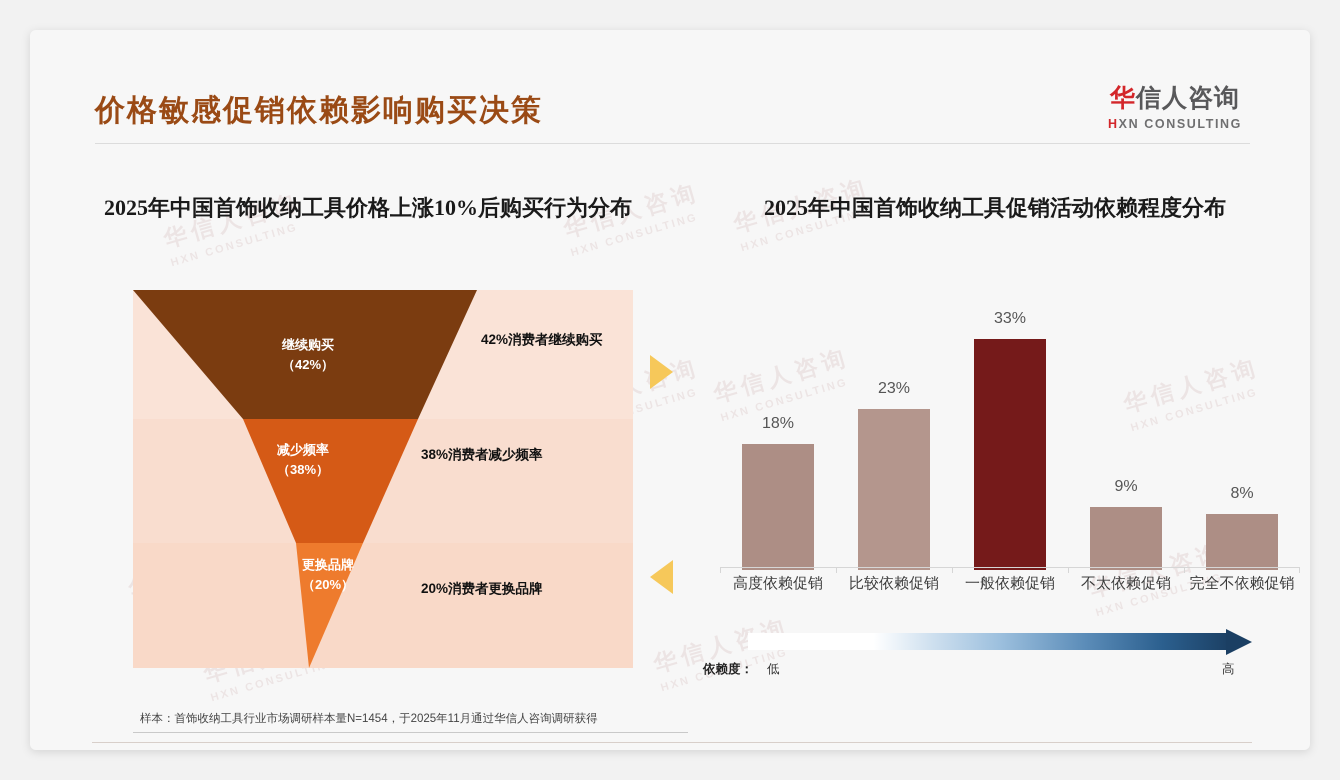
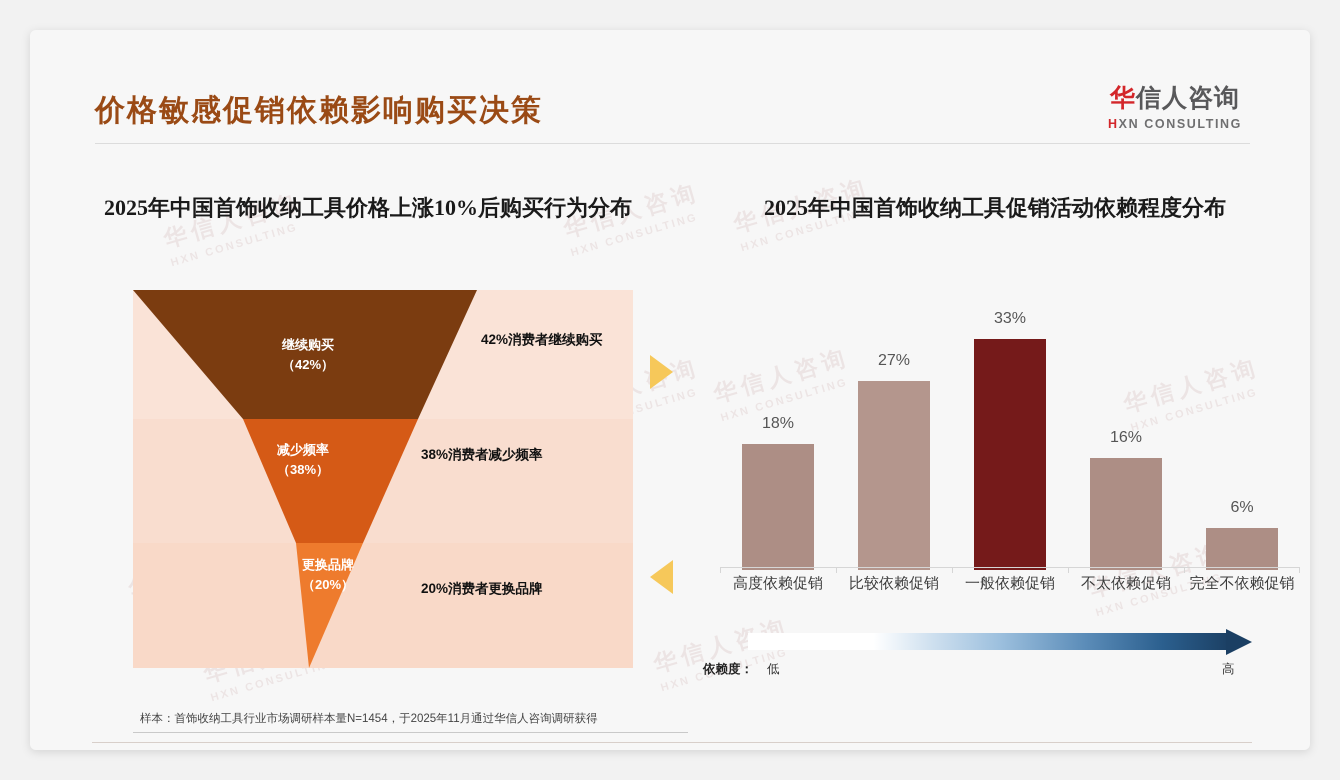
比较依赖促销: 23% -> 27%
不太依赖促销: 9% -> 16%
完全不依赖促销: 8% -> 6%
